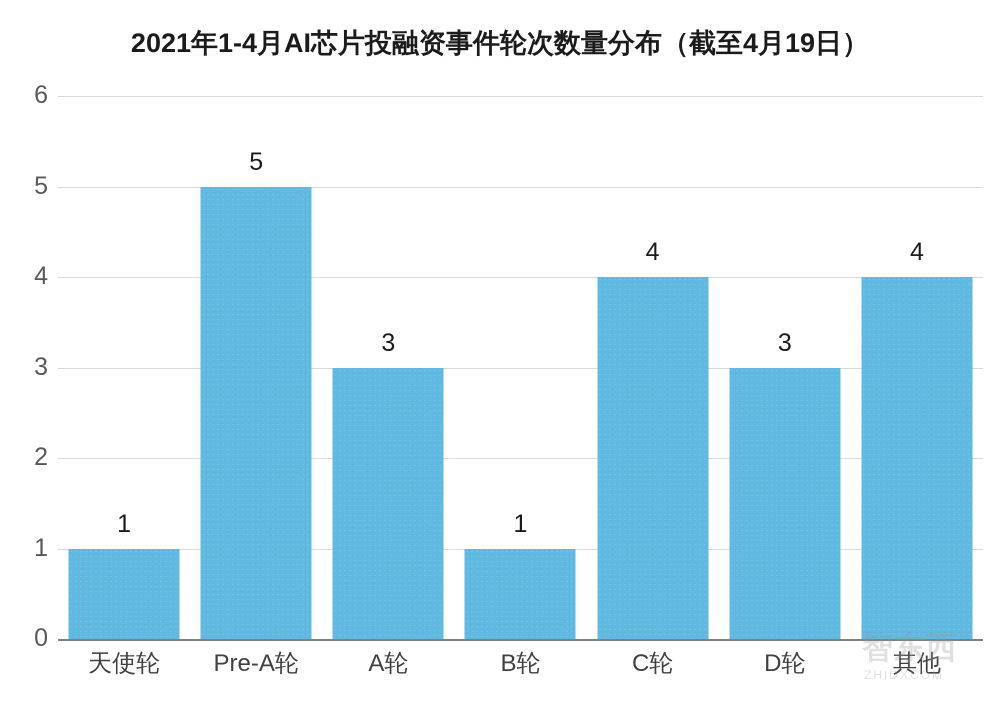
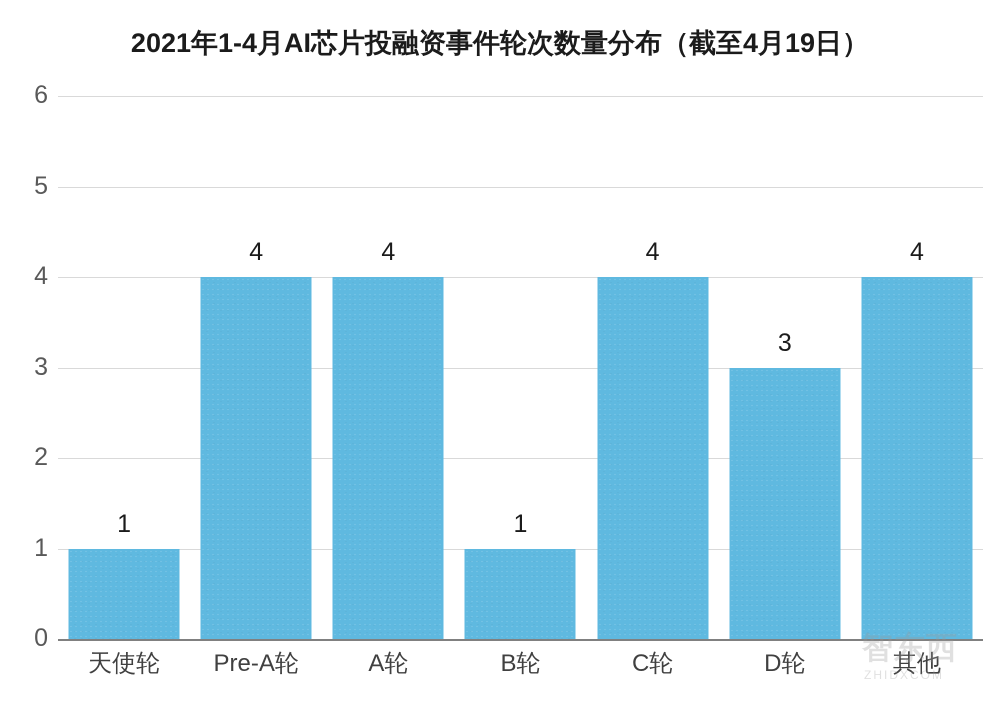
Pre-A轮: 5 -> 4
A轮: 3 -> 4
